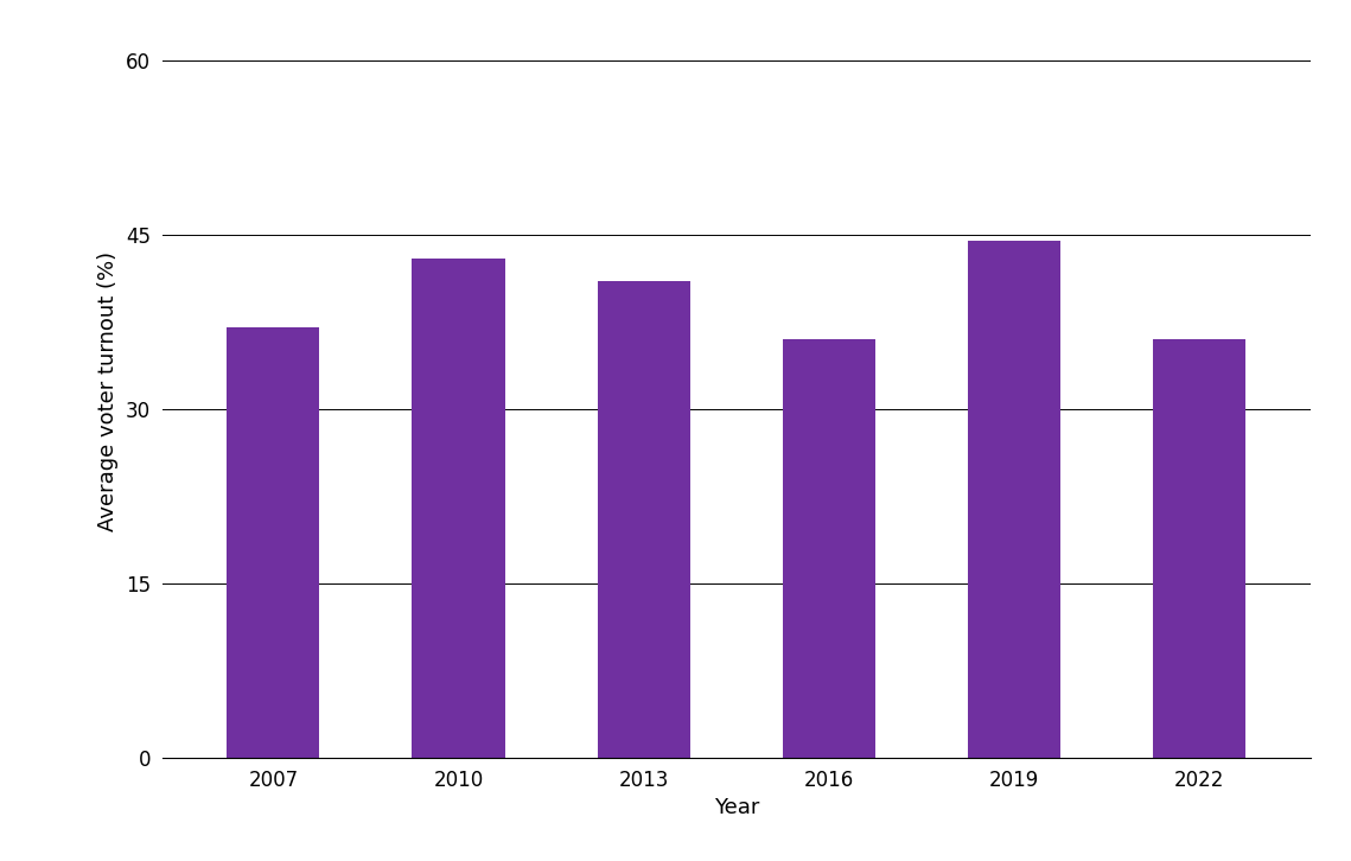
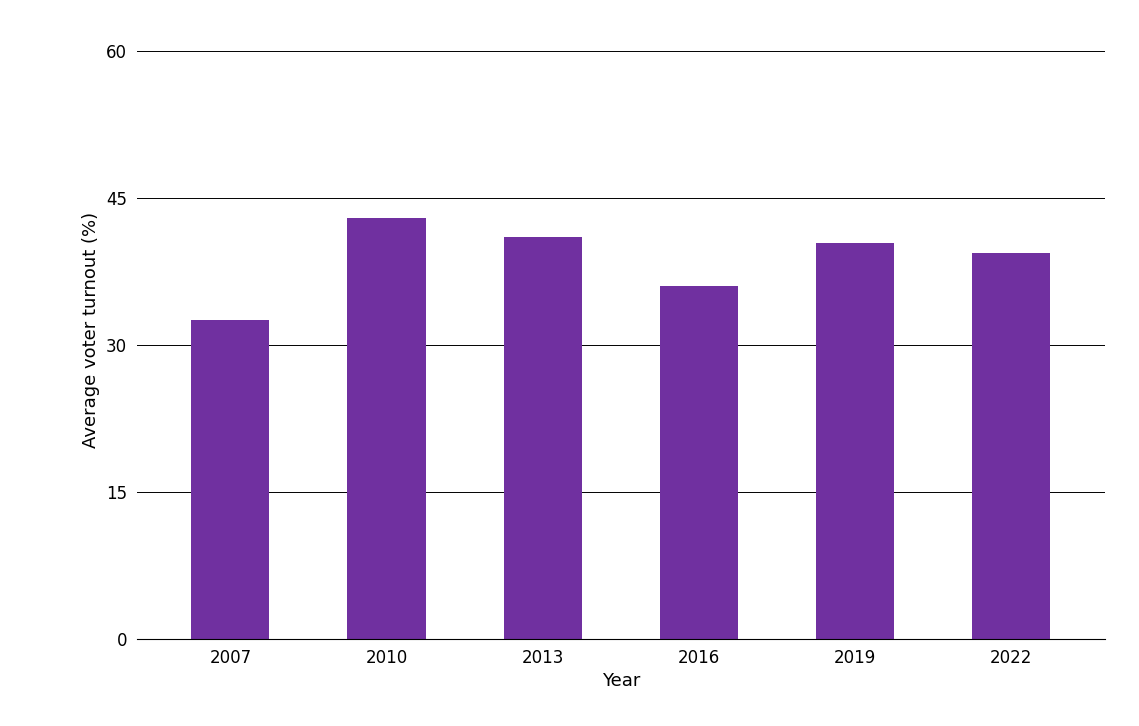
2007: 37.0 -> 32.6
2019: 44.5 -> 40.4
2022: 36.0 -> 39.4
